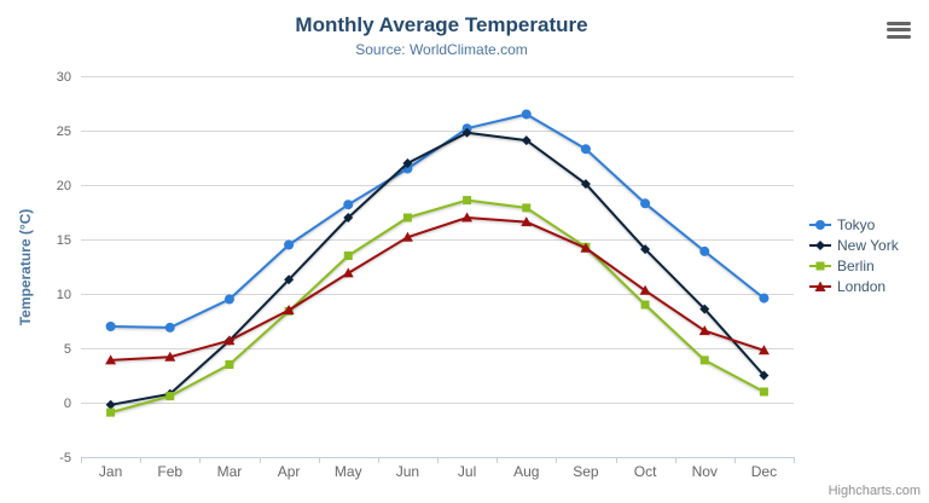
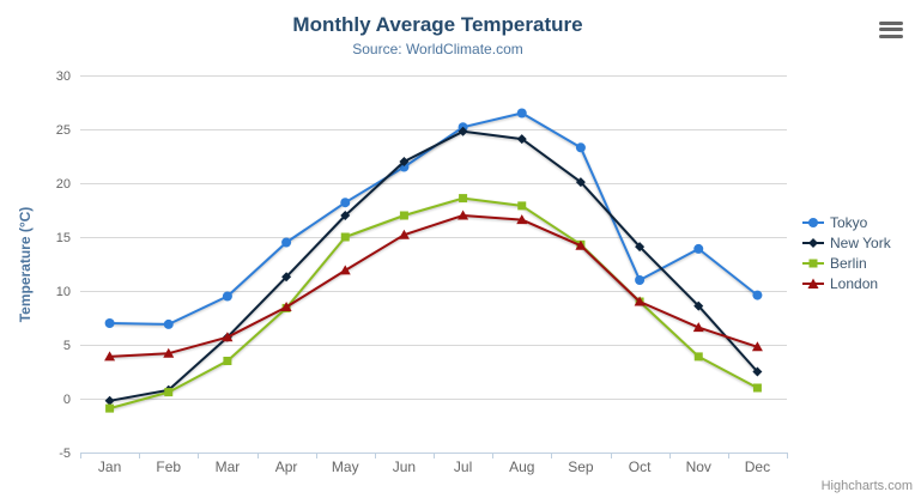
Berlin/May: 14 -> 15
Tokyo/Oct: 18 -> 11
London/Oct: 10 -> 9
